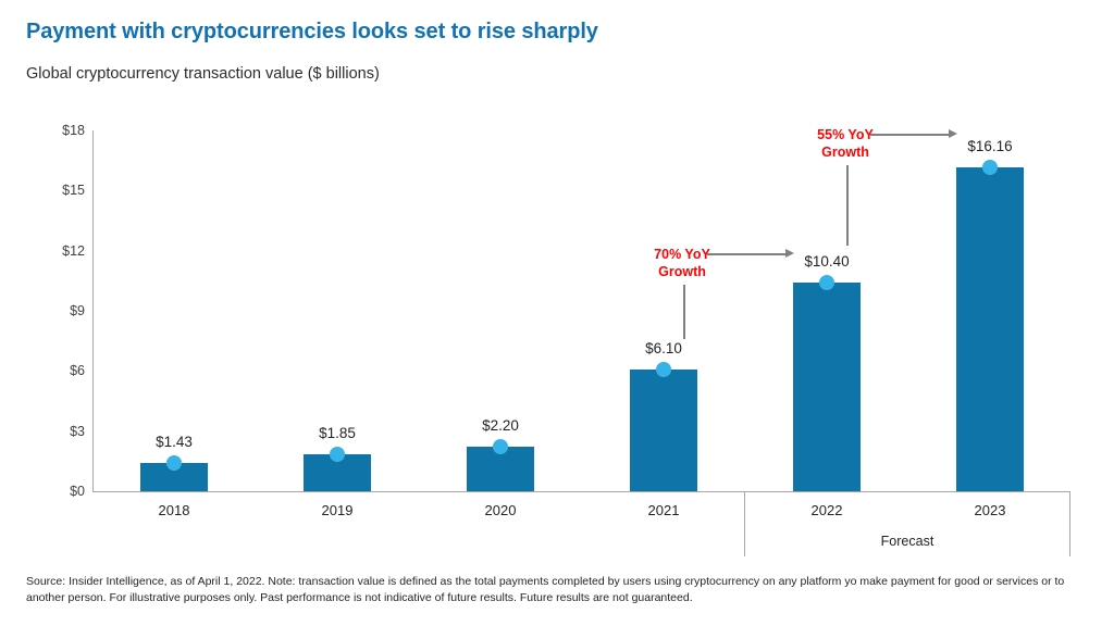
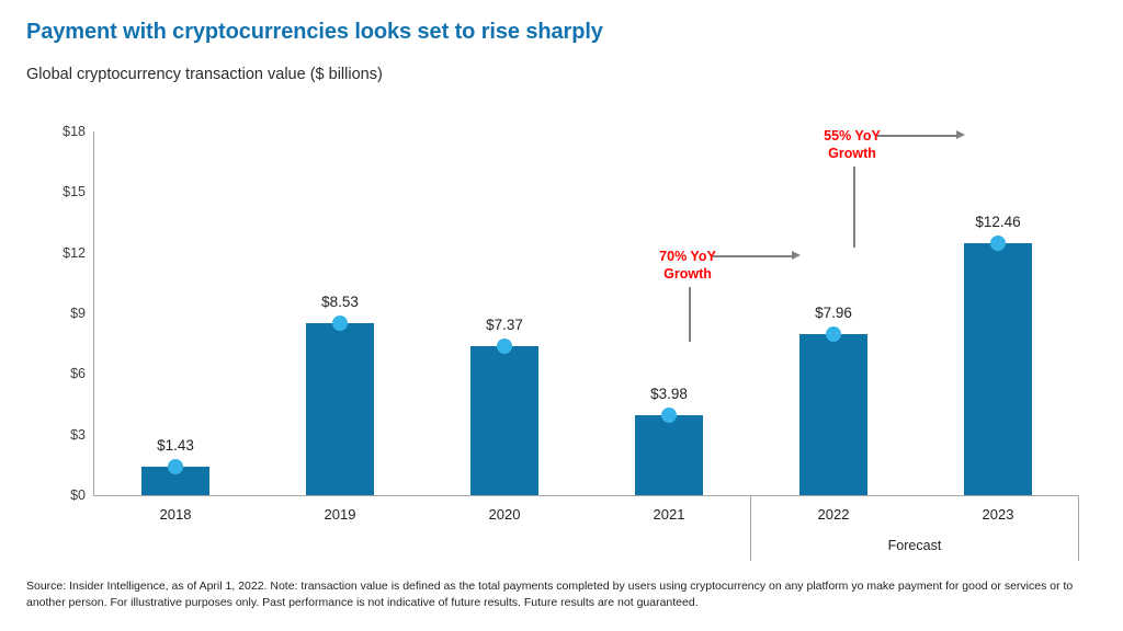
2019: $1.85 -> $8.53
2020: $2.20 -> $7.37
2021: $6.10 -> $3.98
2022: $10.40 -> $7.96
2023: $16.16 -> $12.46
